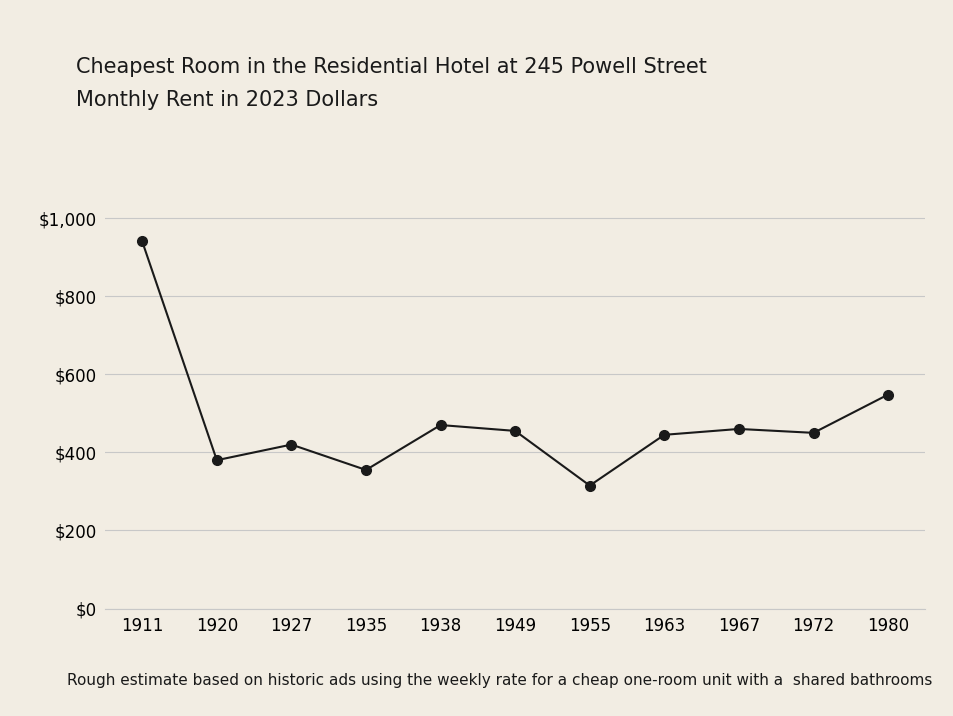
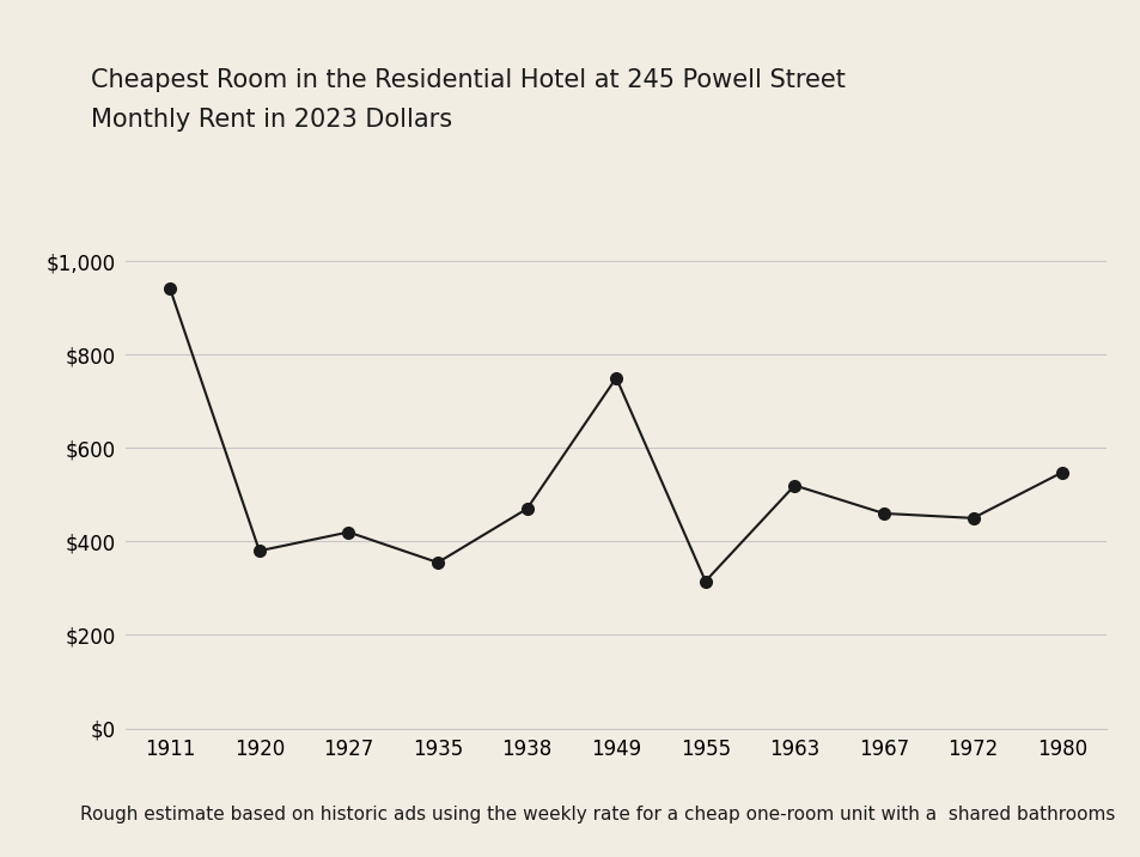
1949: $455 -> $750
1963: $445 -> $520
